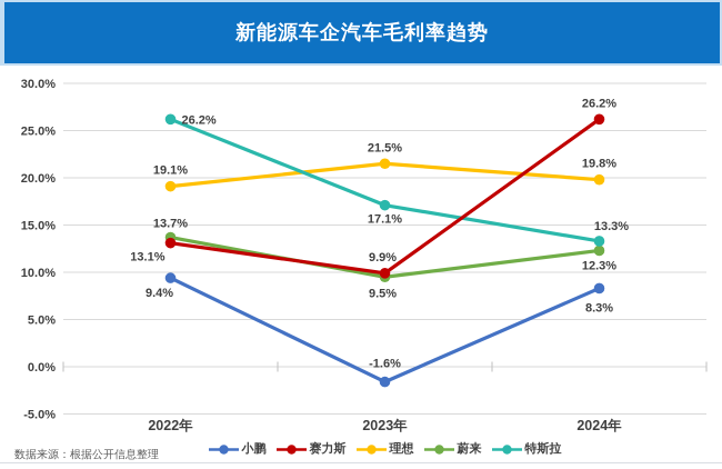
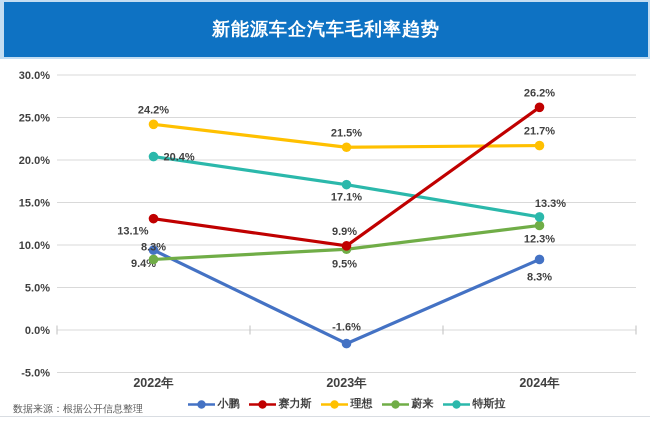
理想/2022年: 19.1% -> 24.2%
蔚来/2022年: 13.7% -> 8.3%
特斯拉/2022年: 26.2% -> 20.4%
理想/2024年: 19.8% -> 21.7%
